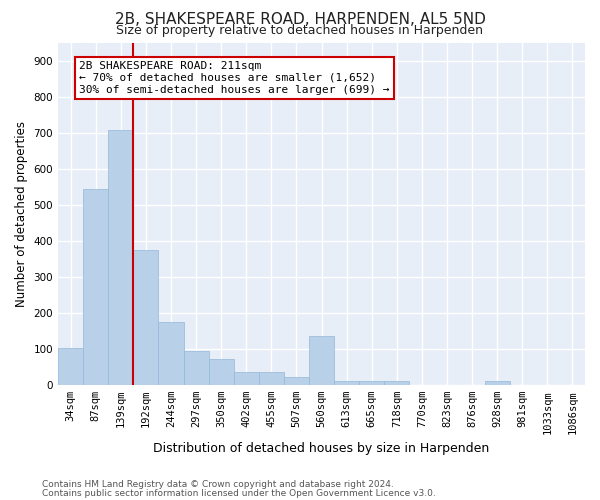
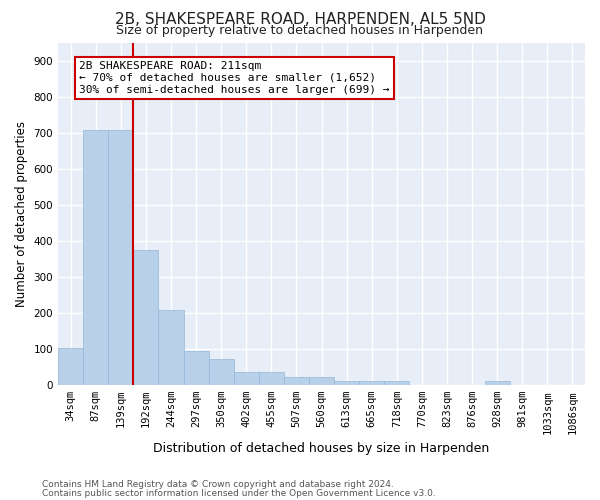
87sqm: 545 -> 707
244sqm: 175 -> 208
560sqm: 135 -> 22
